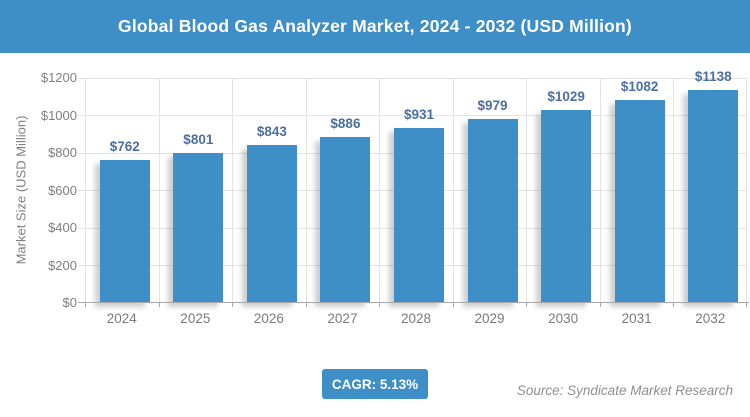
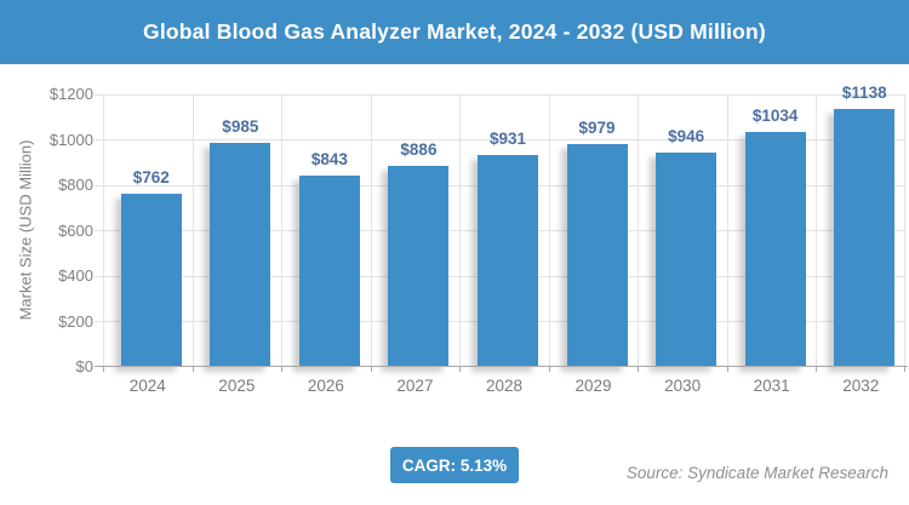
2025: $801 -> $985
2030: $1029 -> $946
2031: $1082 -> $1034
